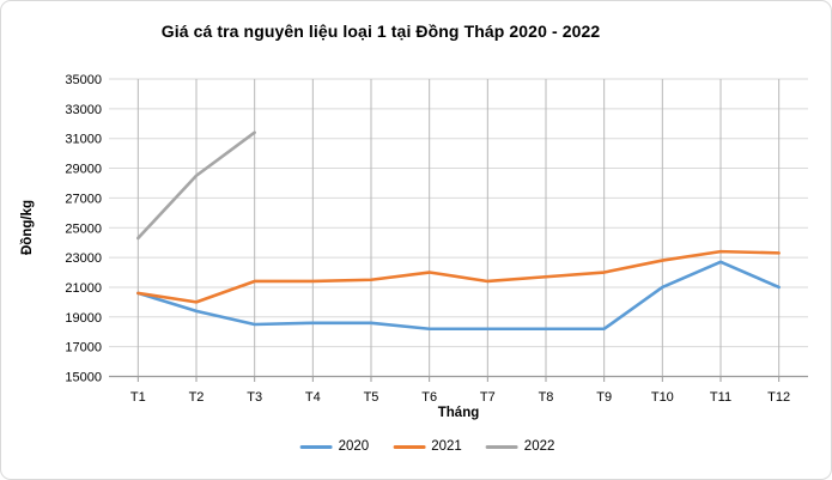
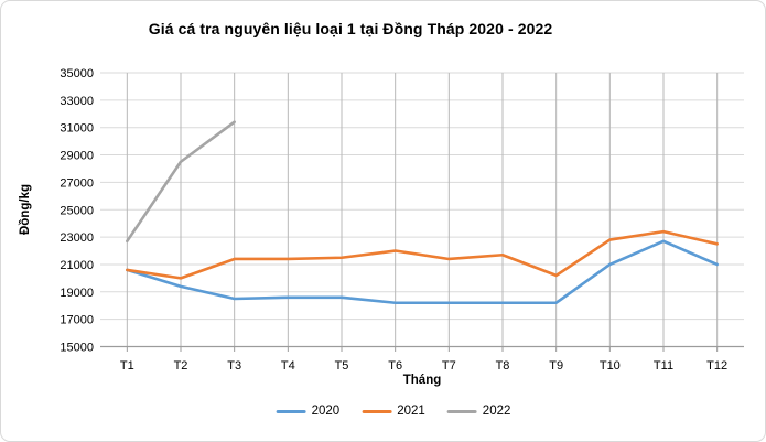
2022/T1: 24300 -> 22700
2021/T9: 22000 -> 20200
2021/T12: 23300 -> 22500
